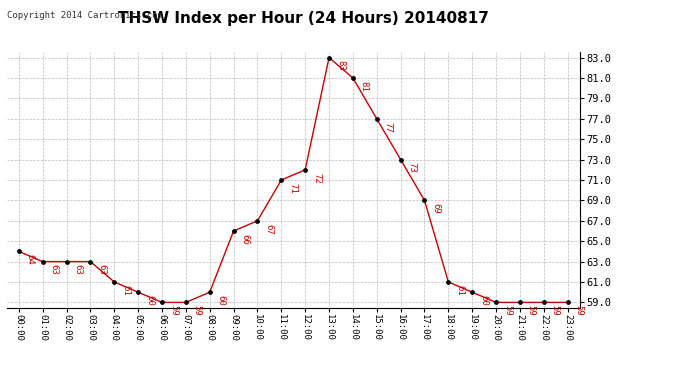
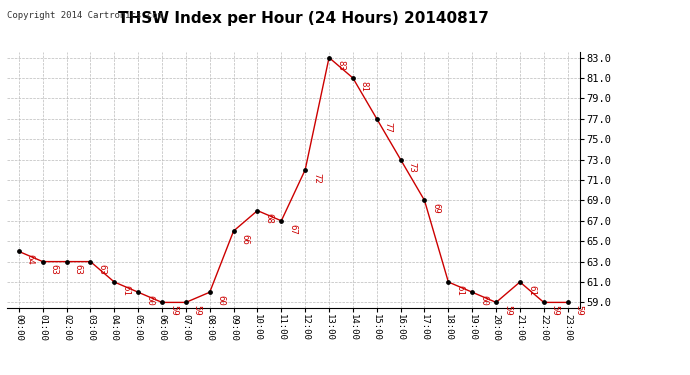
10:00: 67 -> 68
11:00: 71 -> 67
21:00: 59 -> 61
